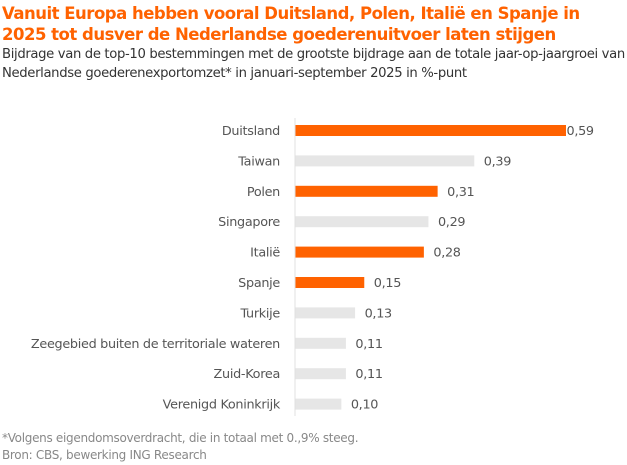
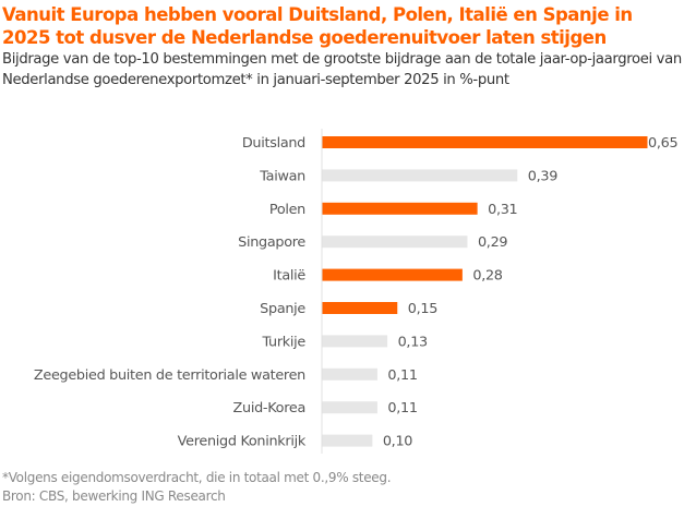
Duitsland: 0,59 -> 0,65
